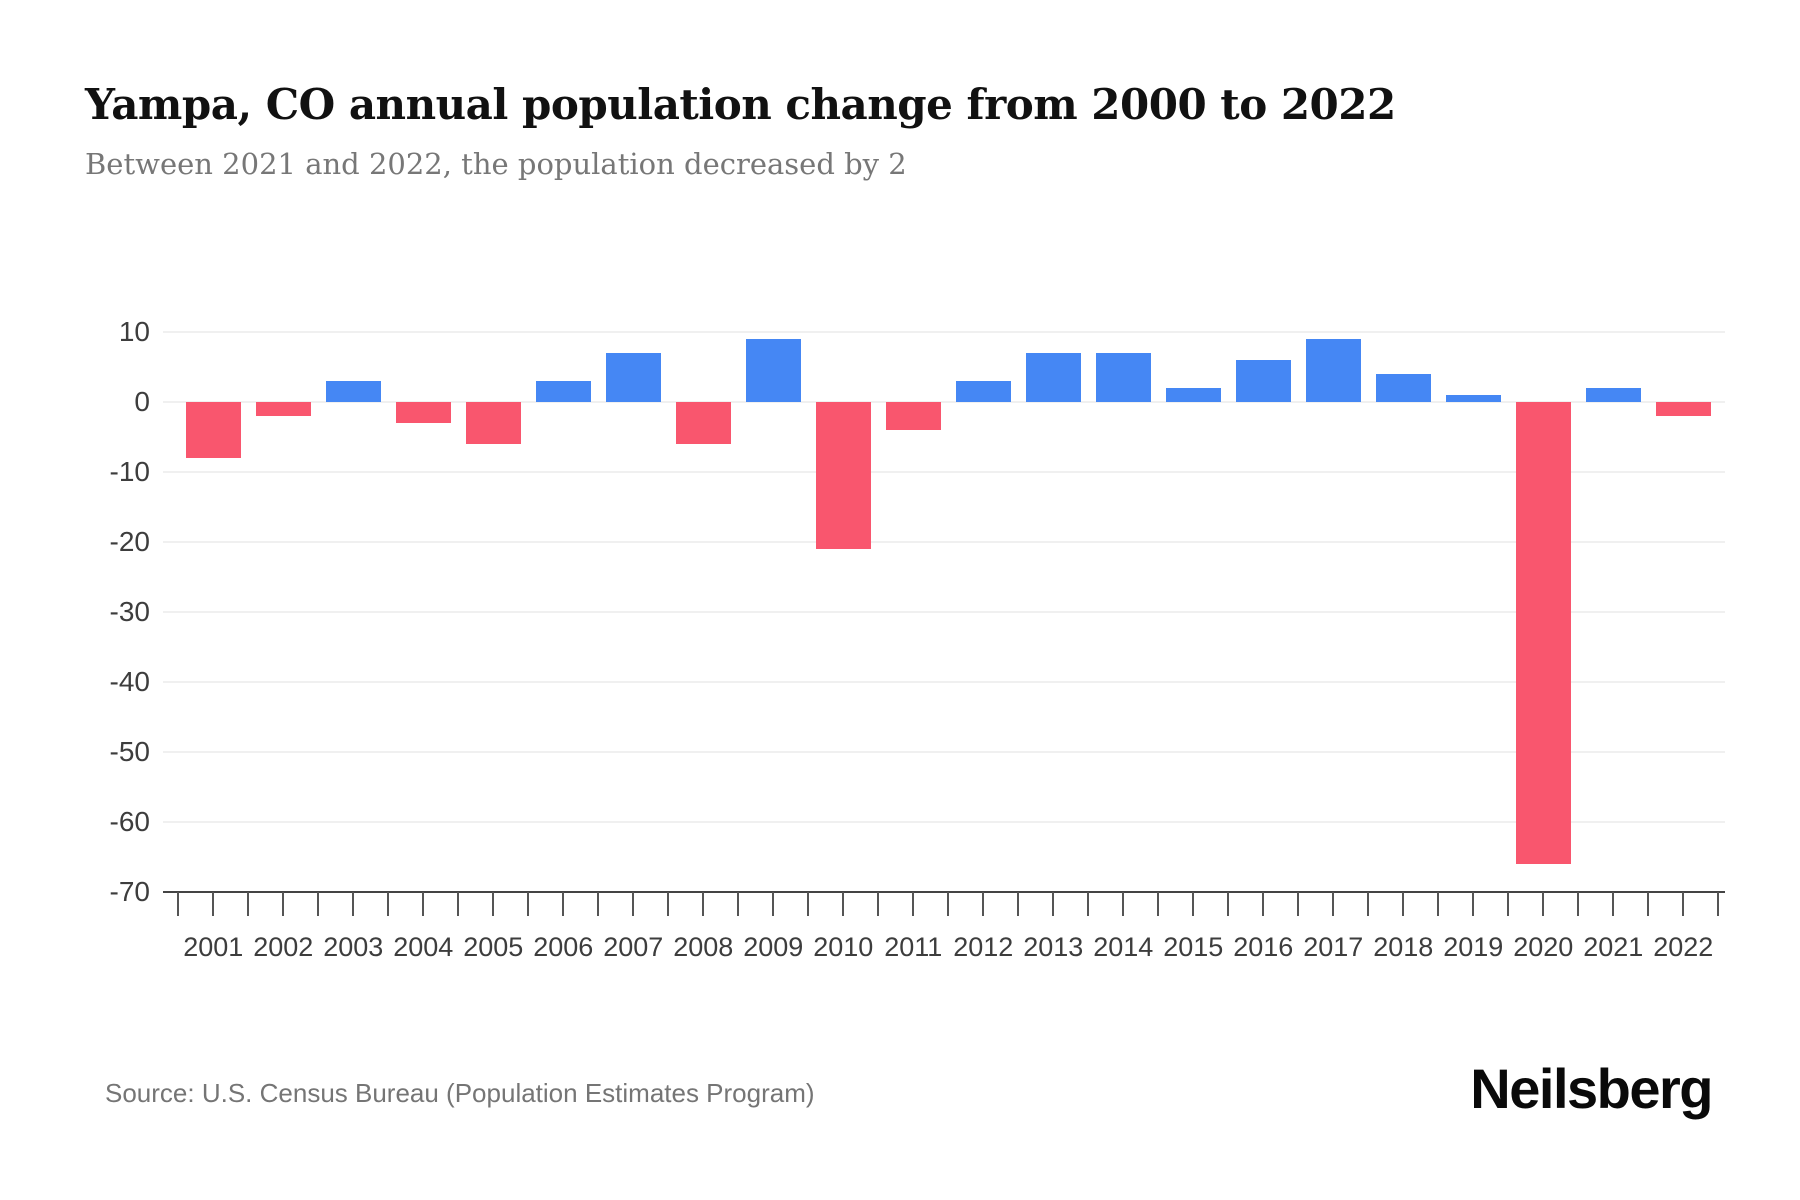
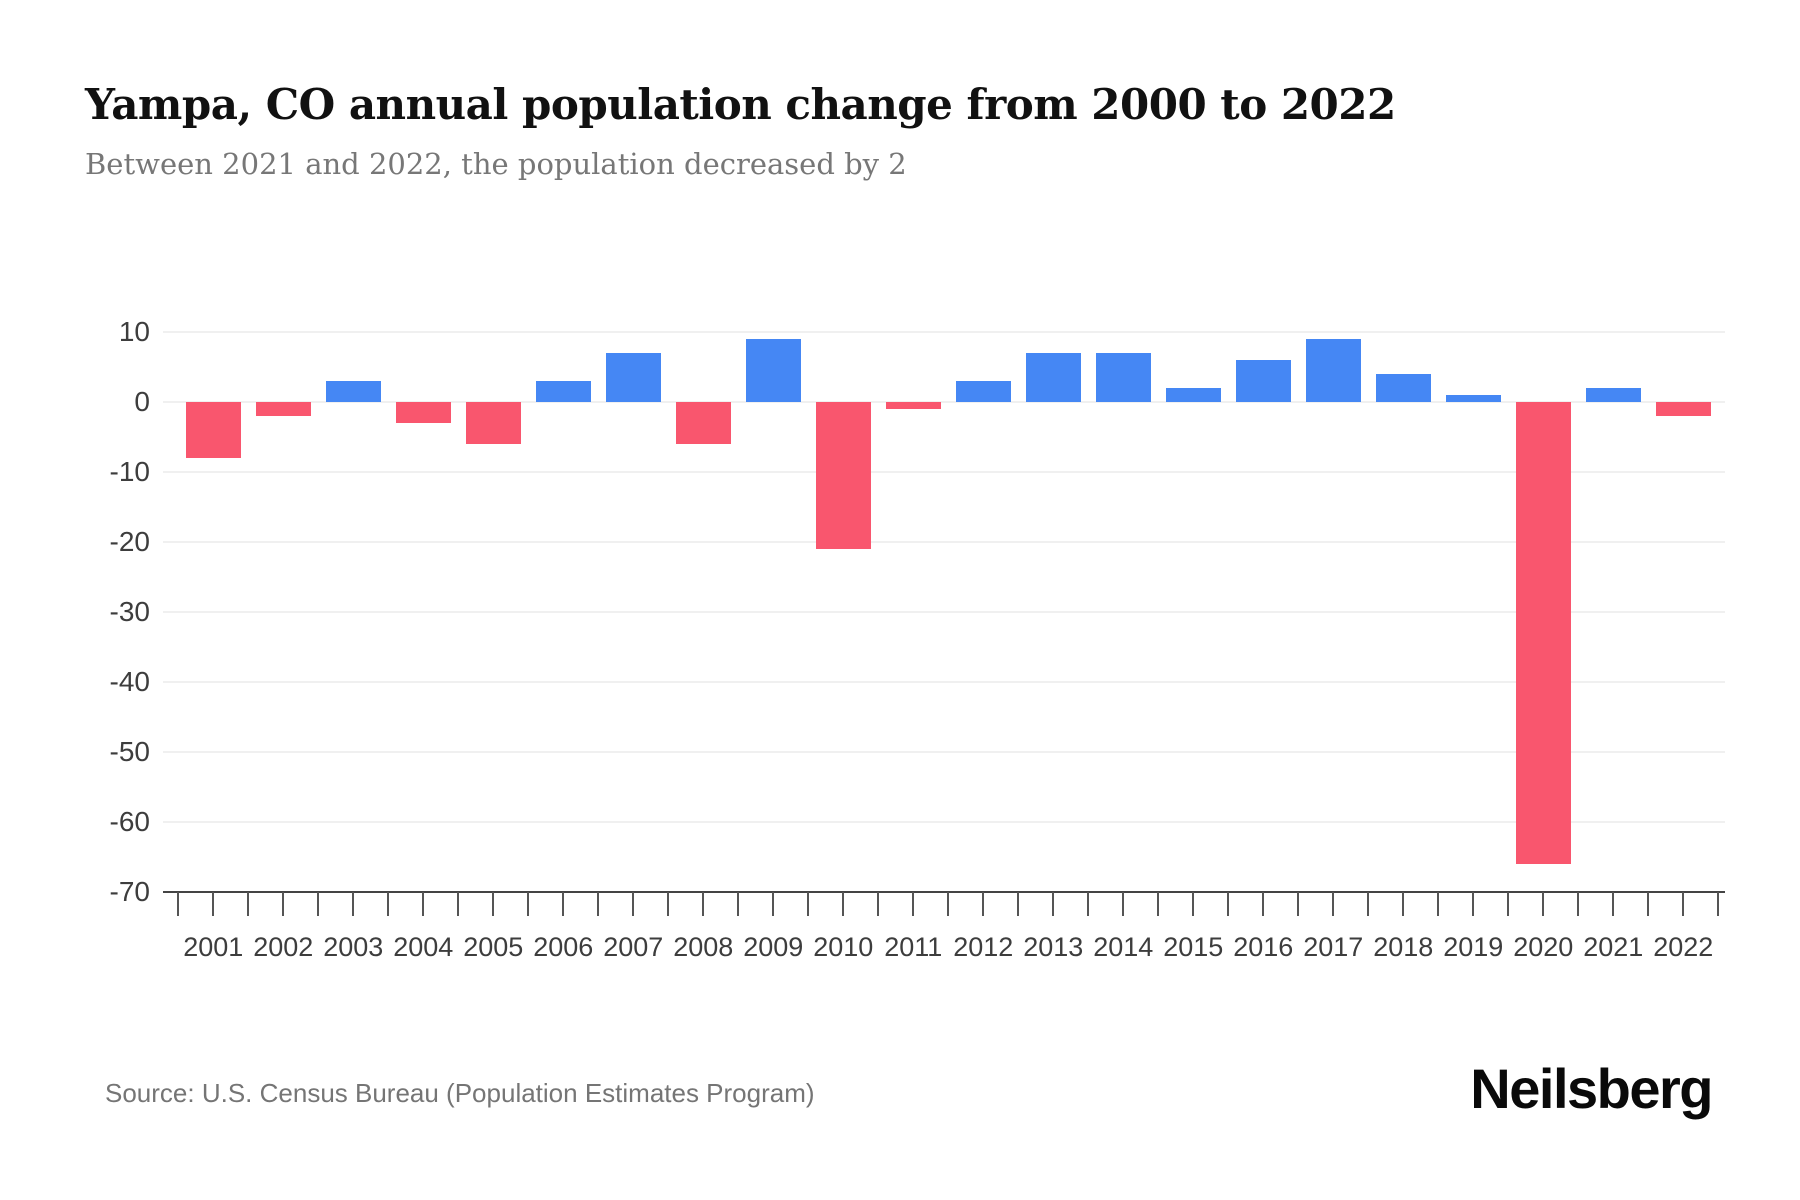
2011: -4 -> -1
